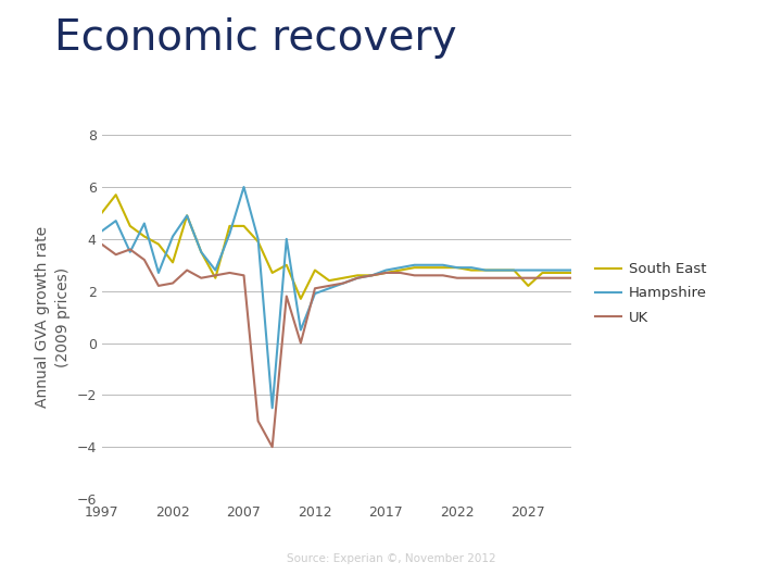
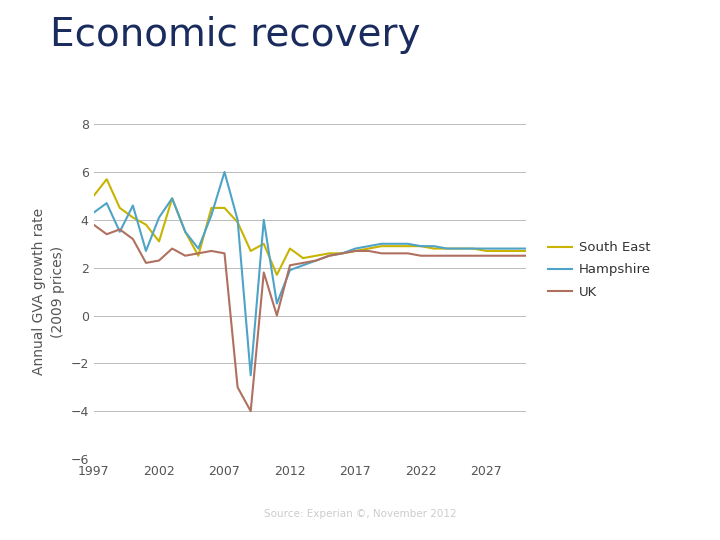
South East/2027: 2.2 -> 2.7
